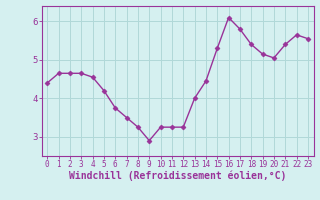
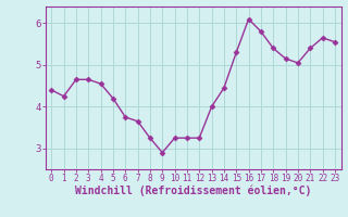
1: 4.65 -> 4.25
7: 3.50 -> 3.65
